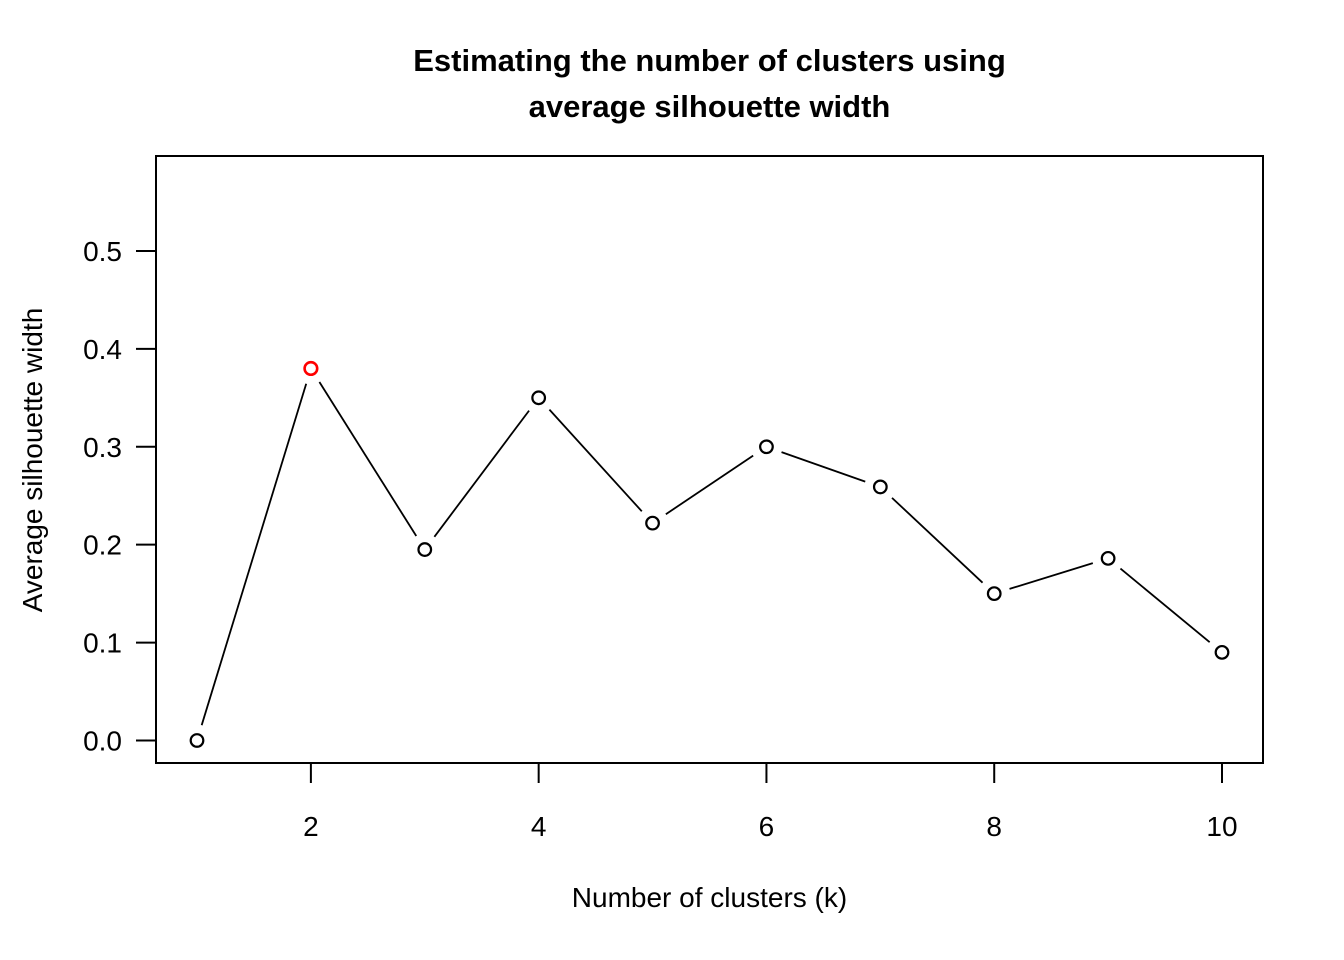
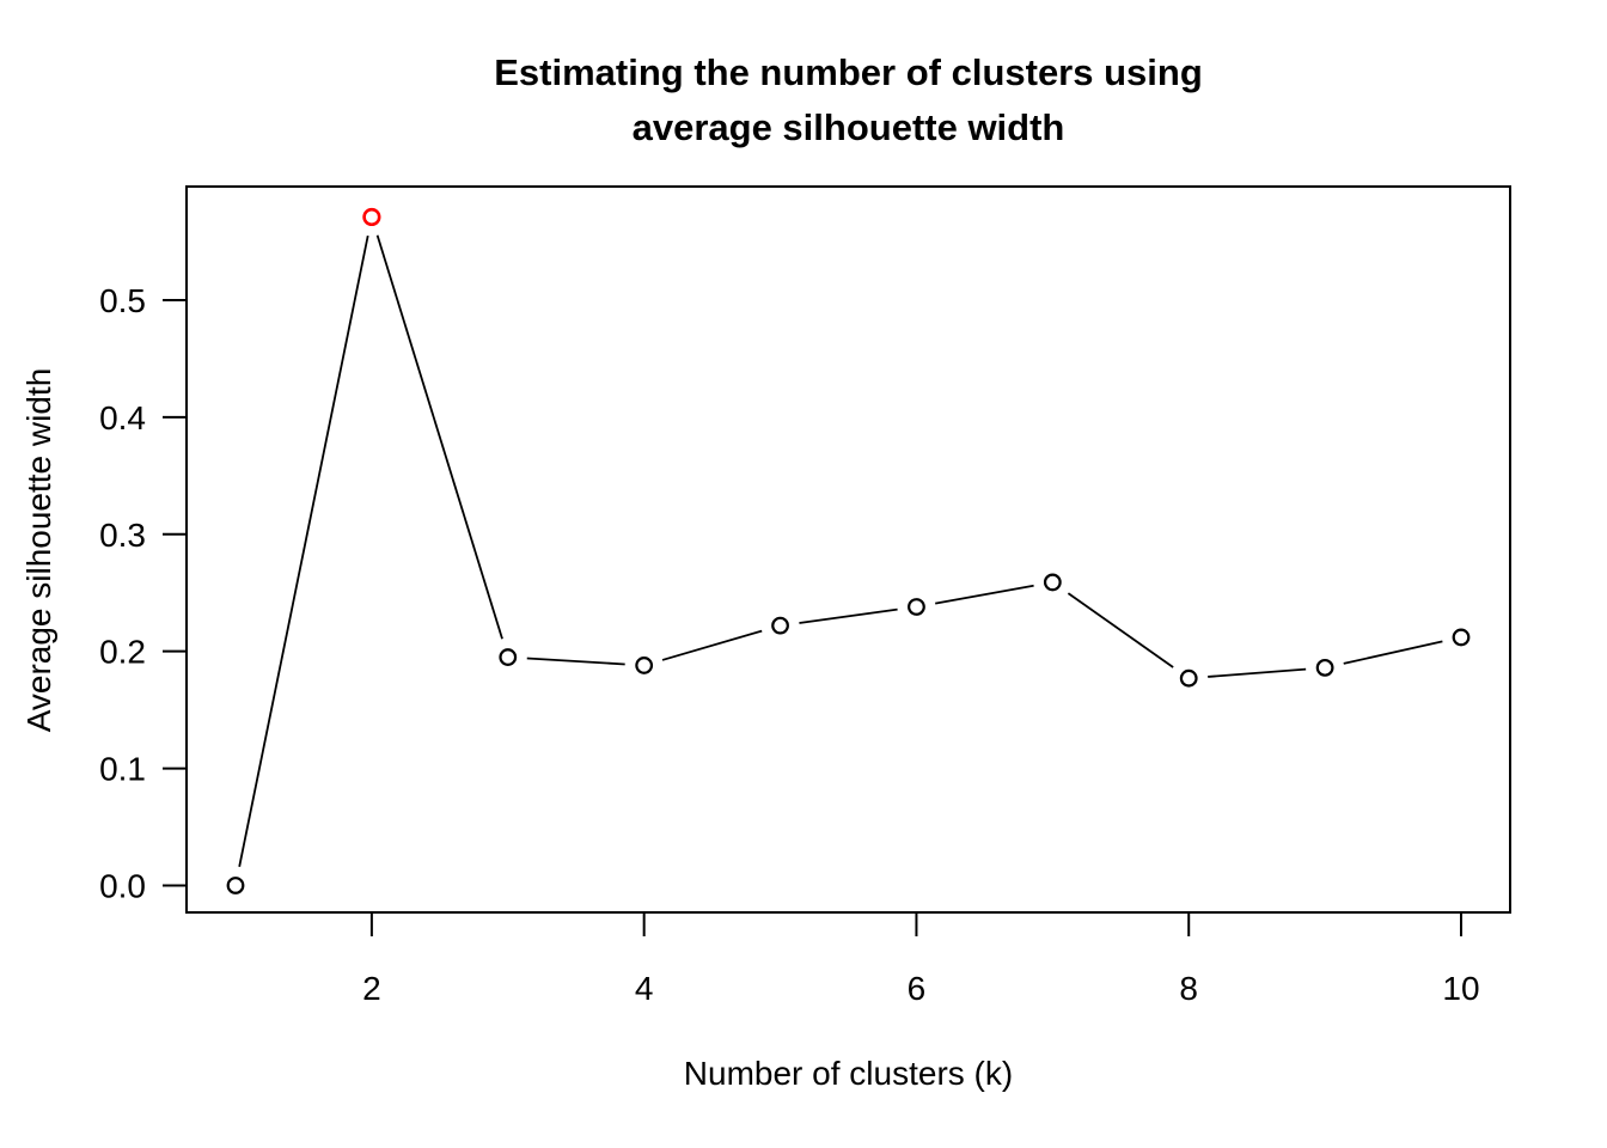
2: 0.38 -> 0.57
4: 0.35 -> 0.19
6: 0.30 -> 0.24
8: 0.15 -> 0.18
10: 0.09 -> 0.21
